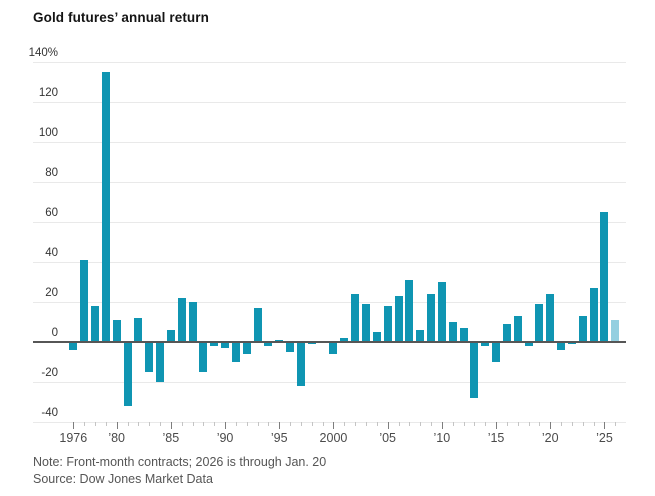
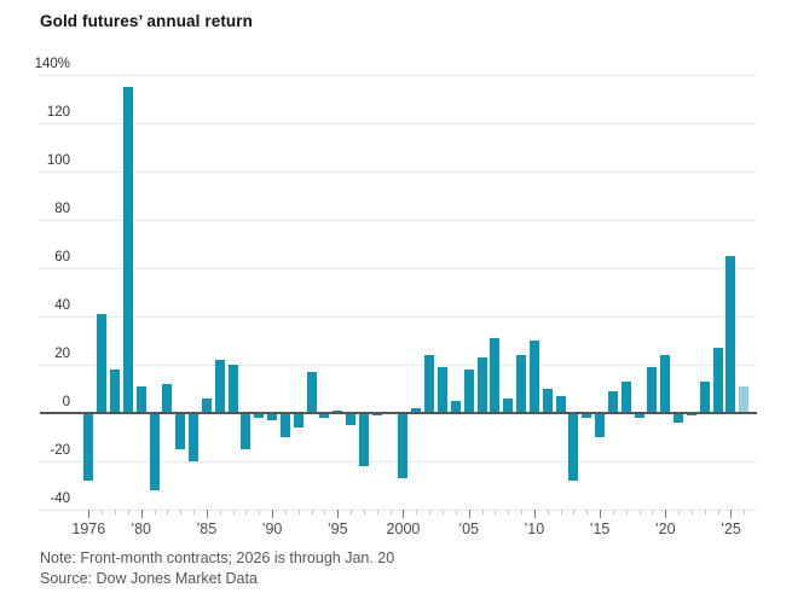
1976: -4% -> -28%
2000: -6% -> -27%
